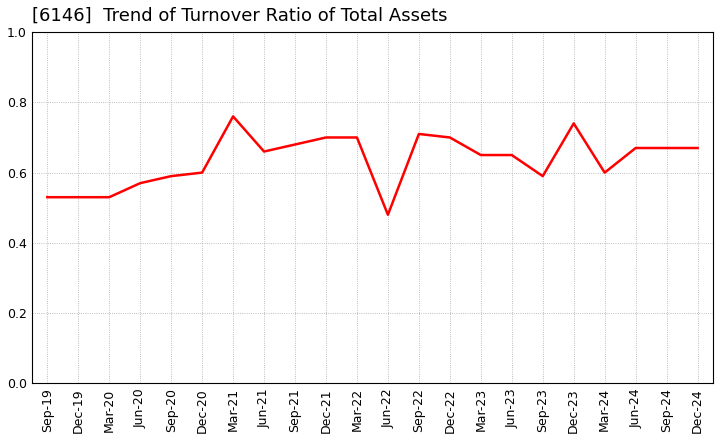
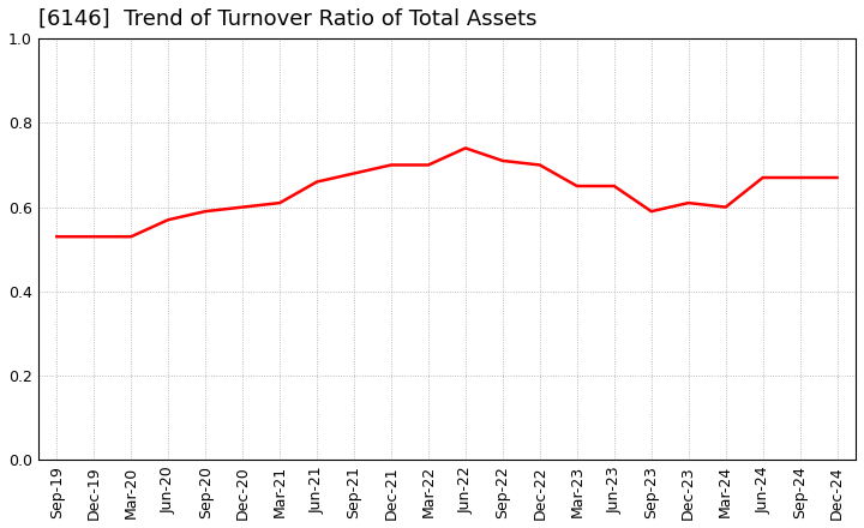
Mar-21: 0.76 -> 0.61
Jun-22: 0.48 -> 0.74
Dec-23: 0.74 -> 0.61
